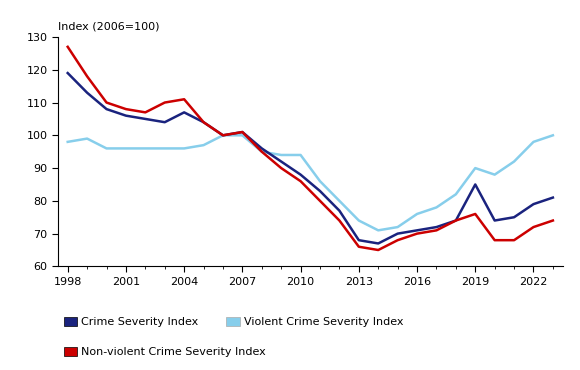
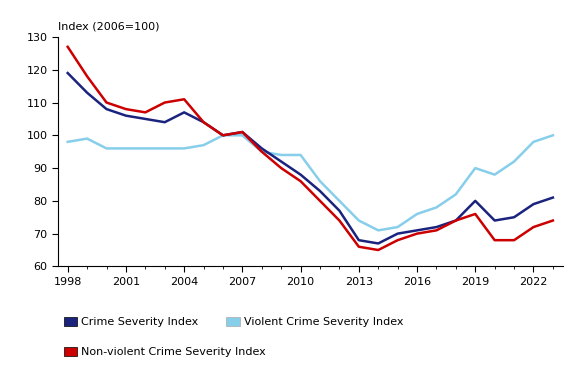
Crime Severity Index/2019: 85 -> 80
